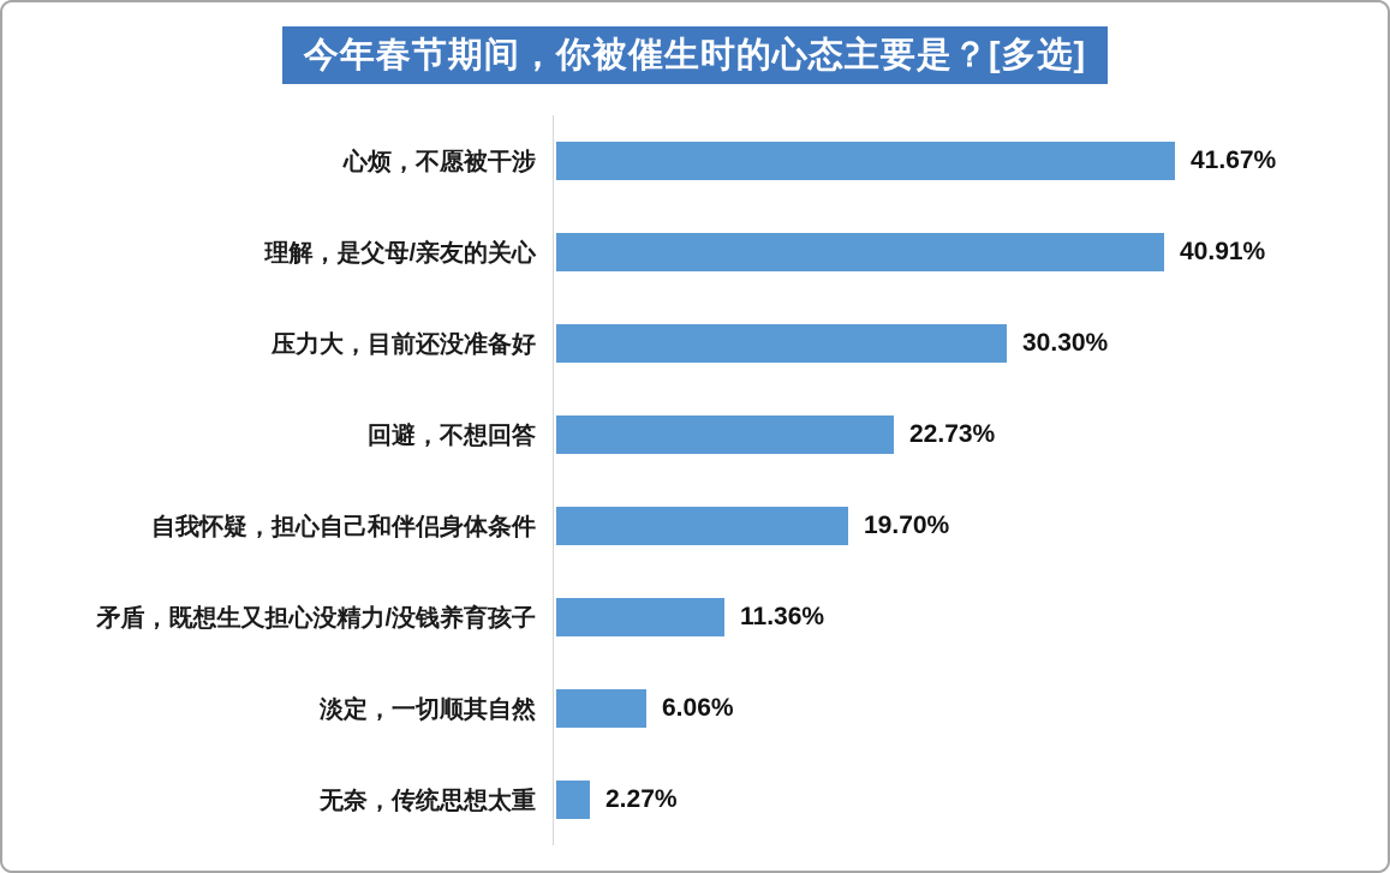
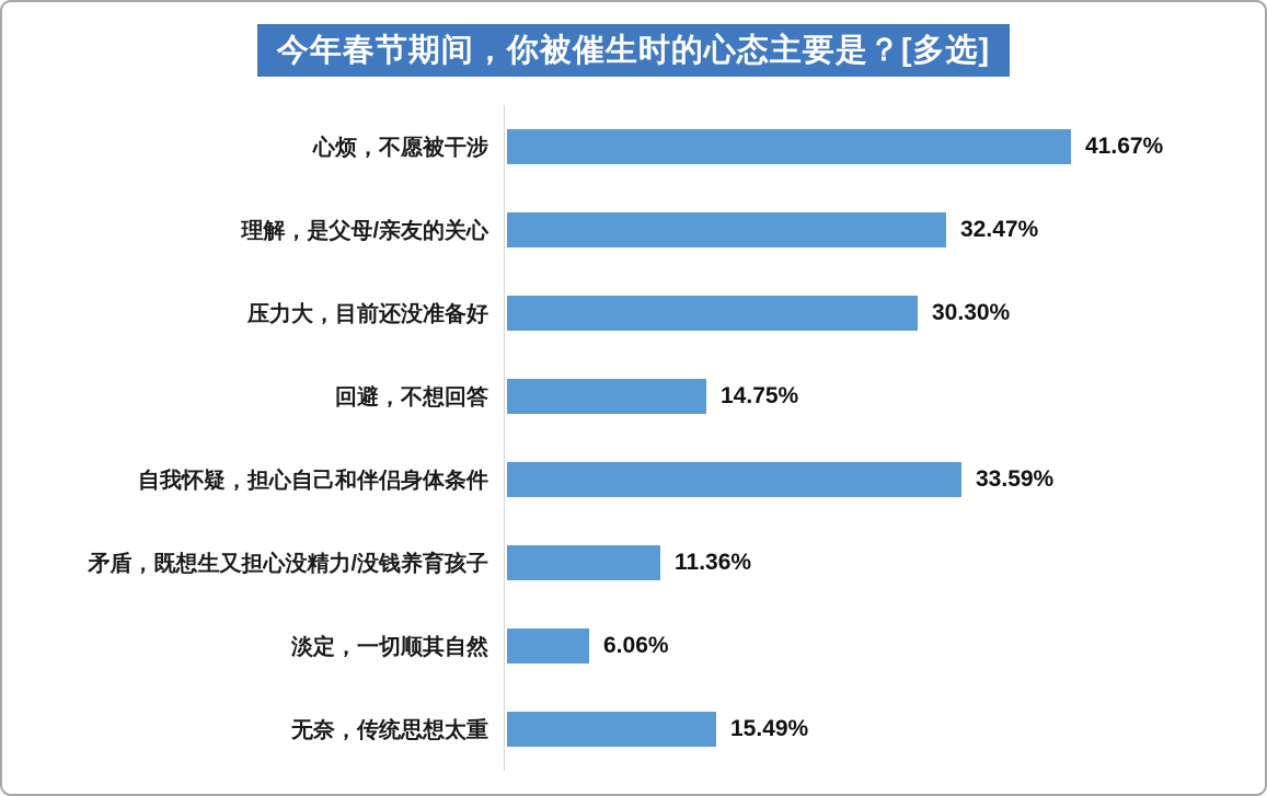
理解，是父母/亲友的关心: 40.91% -> 32.47%
回避，不想回答: 22.73% -> 14.75%
自我怀疑，担心自己和伴侣身体条件: 19.70% -> 33.59%
无奈，传统思想太重: 2.27% -> 15.49%
